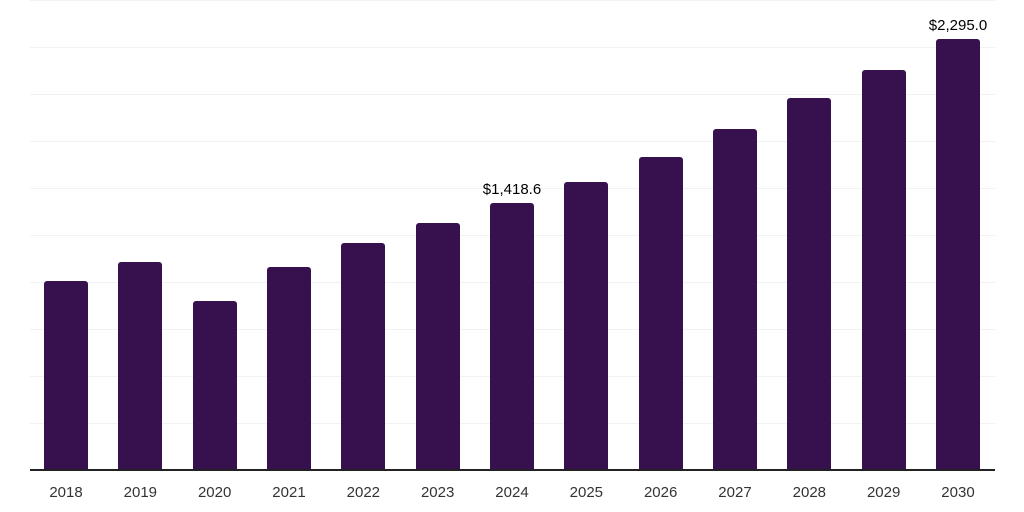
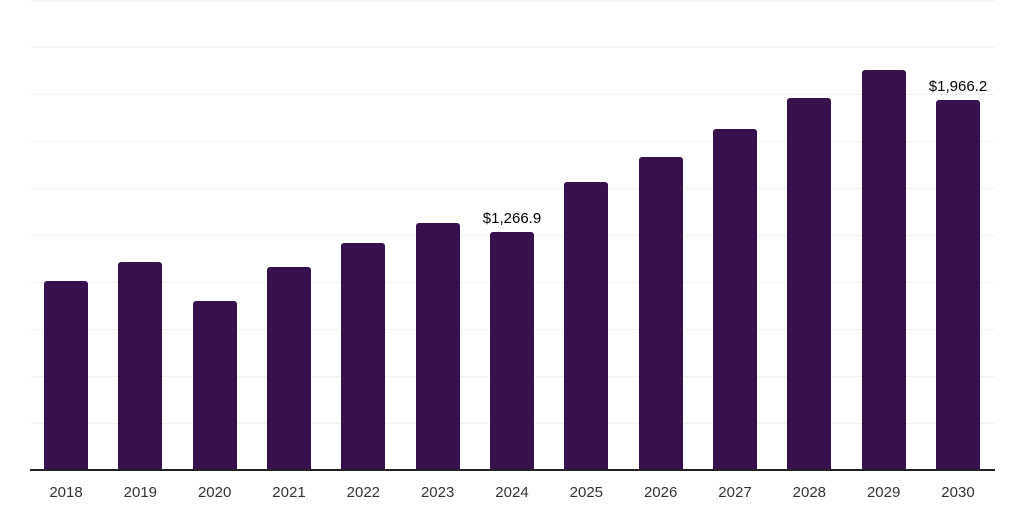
2024: $1,418.6 -> $1,266.9
2030: $2,295.0 -> $1,966.2
